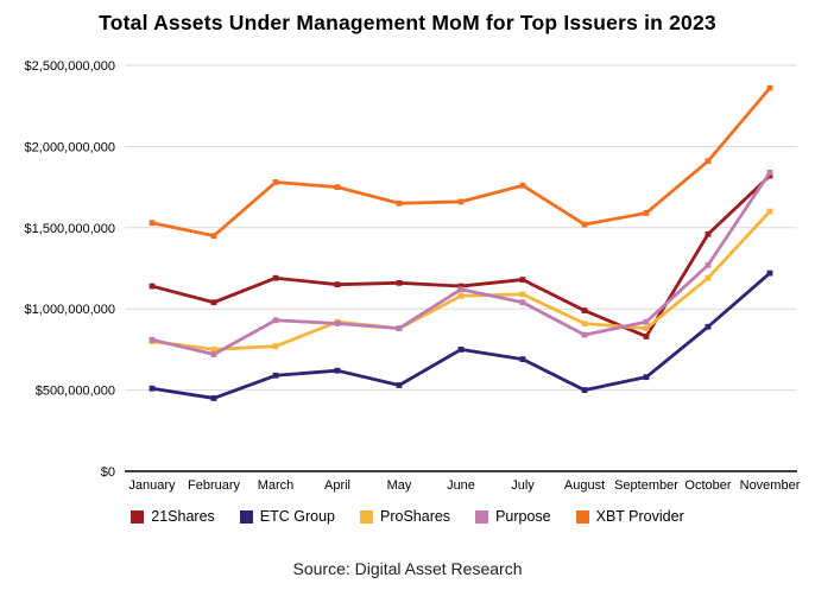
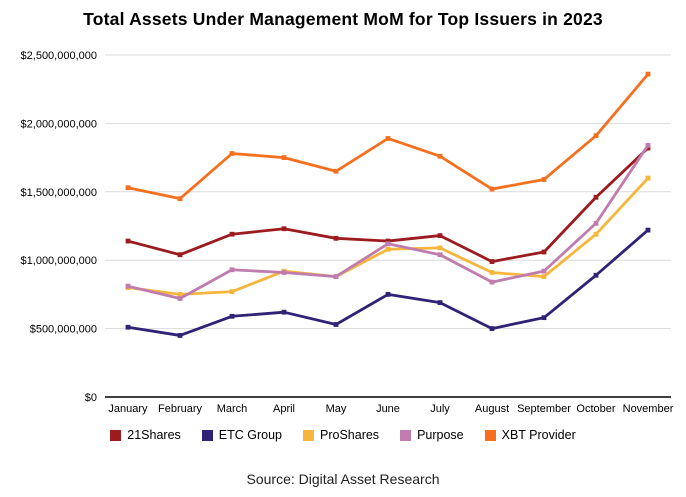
21Shares/April: $1150000000 -> $1230000000
XBT Provider/June: $1660000000 -> $1890000000
21Shares/September: $830000000 -> $1060000000
